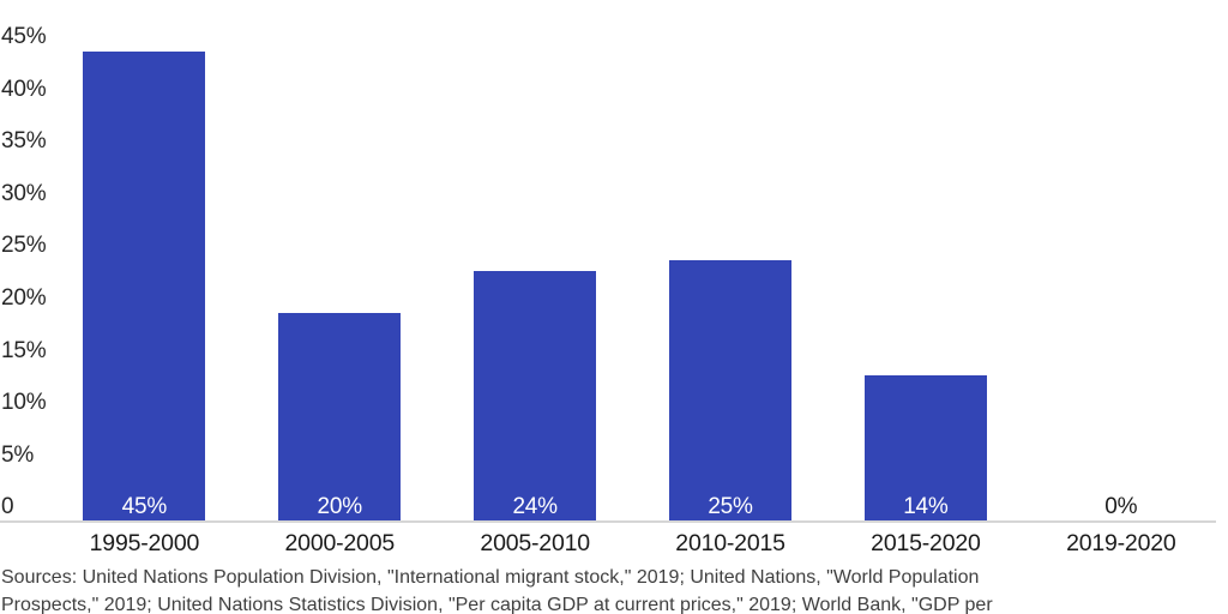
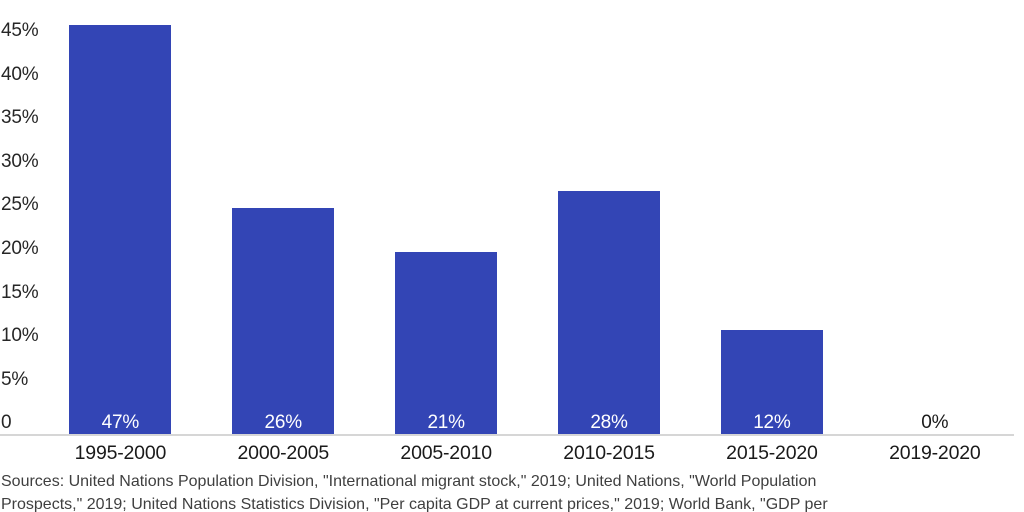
1995-2000: 45% -> 47%
2000-2005: 20% -> 26%
2005-2010: 24% -> 21%
2010-2015: 25% -> 28%
2015-2020: 14% -> 12%
